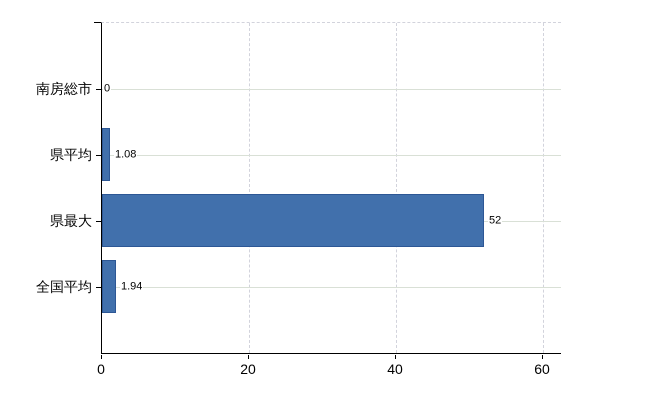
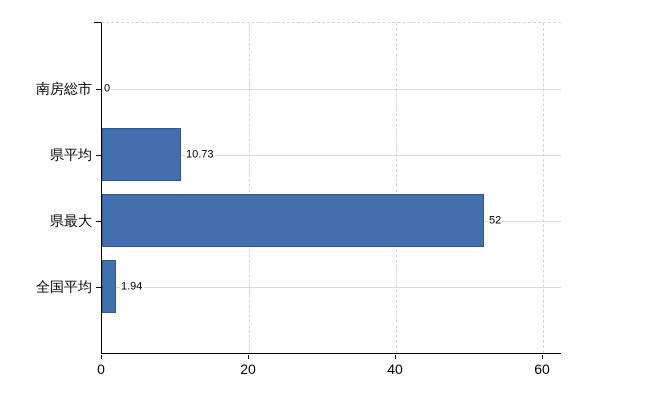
県平均: 1.08 -> 10.73
